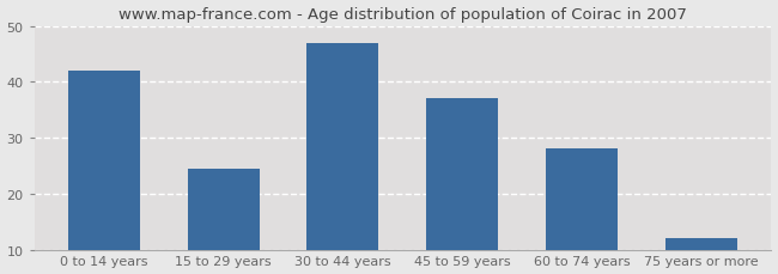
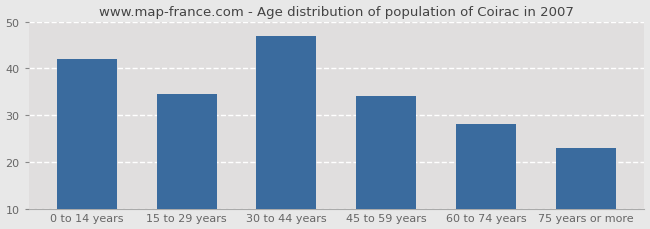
15 to 29 years: 24.5 -> 34.5
45 to 59 years: 37.0 -> 34.0
75 years or more: 12.0 -> 23.0
